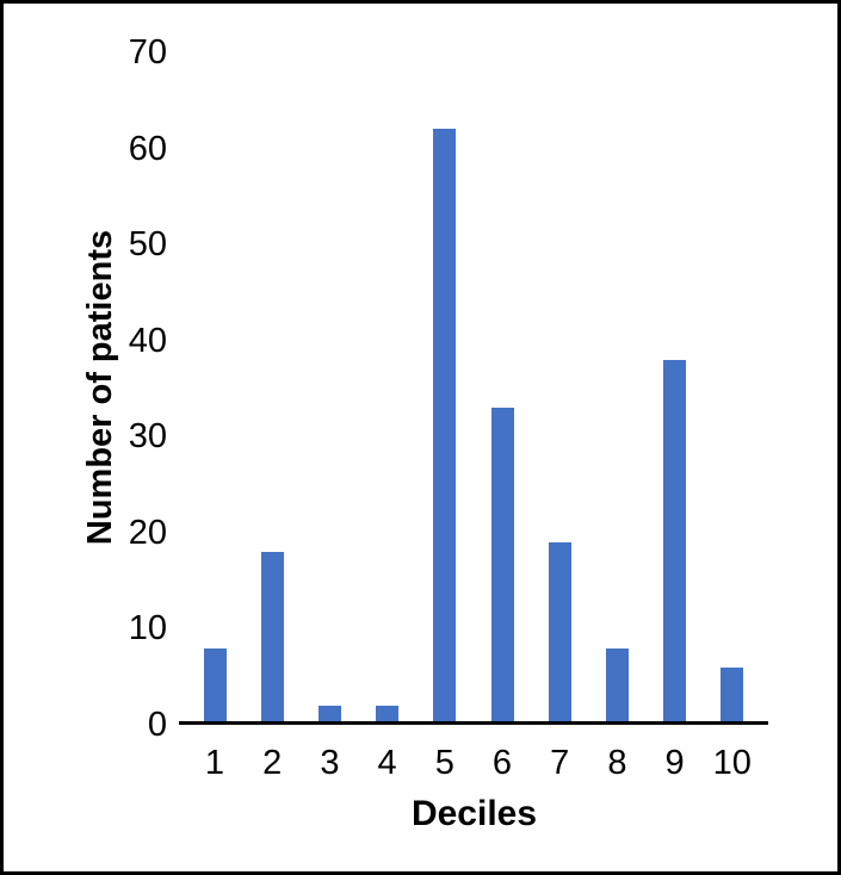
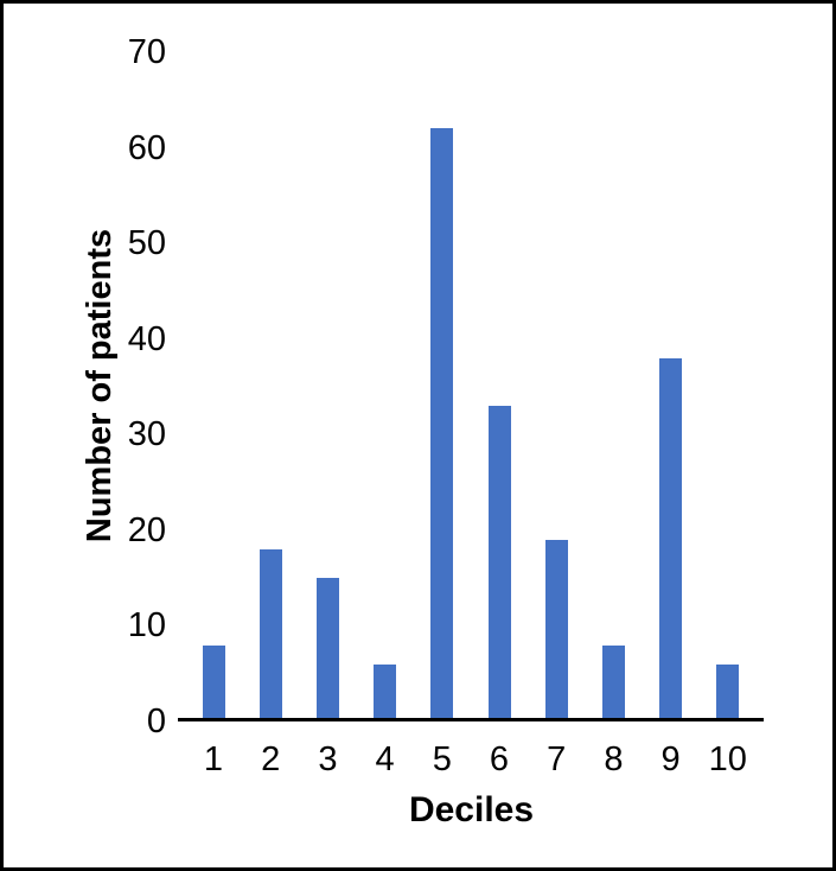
3: 2 -> 15
4: 2 -> 6
